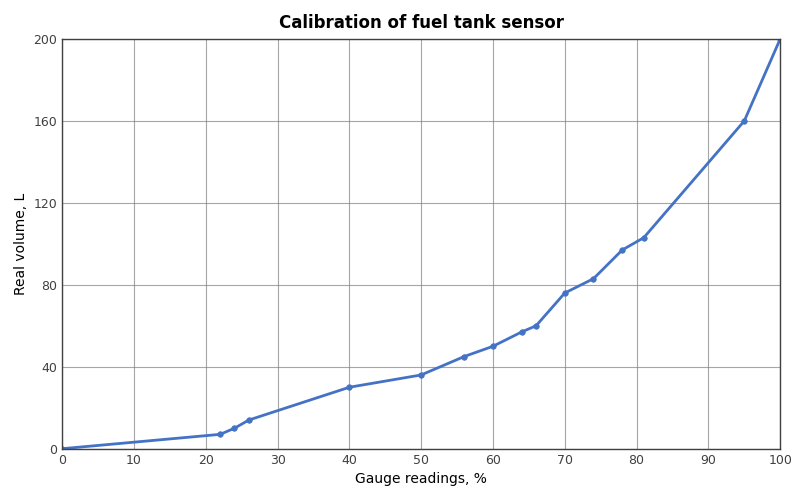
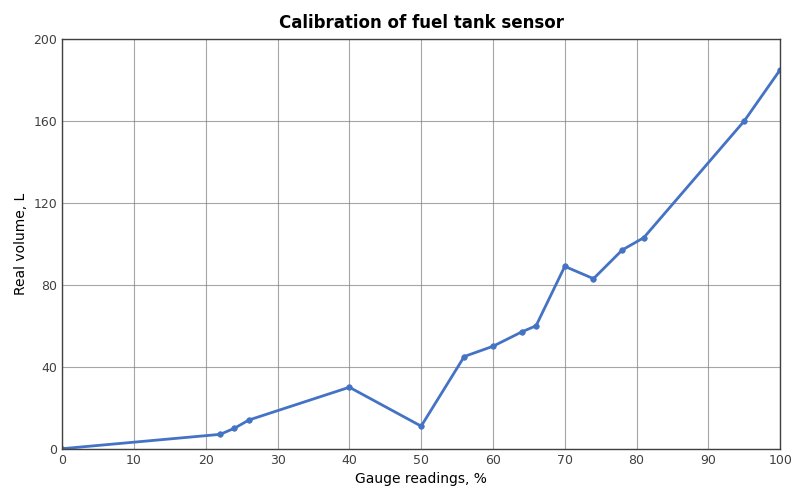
50: 36 -> 11
70: 76 -> 89
100: 200 -> 185
